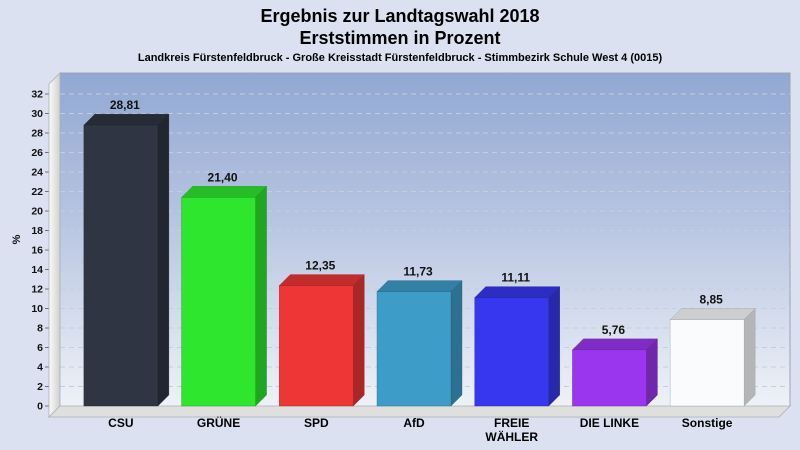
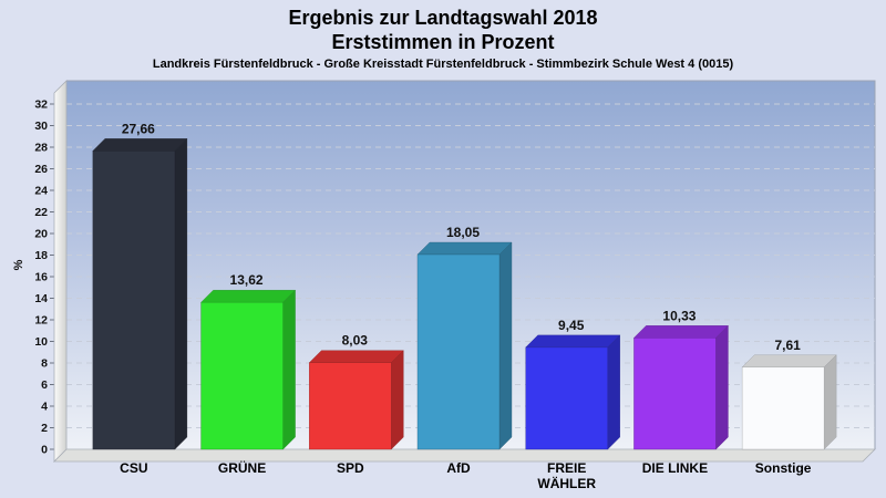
CSU: 28,81 -> 27,66
GRÜNE: 21,40 -> 13,62
SPD: 12,35 -> 8,03
AfD: 11,73 -> 18,05
FREIE WÄHLER: 11,11 -> 9,45
DIE LINKE: 5,76 -> 10,33
Sonstige: 8,85 -> 7,61
